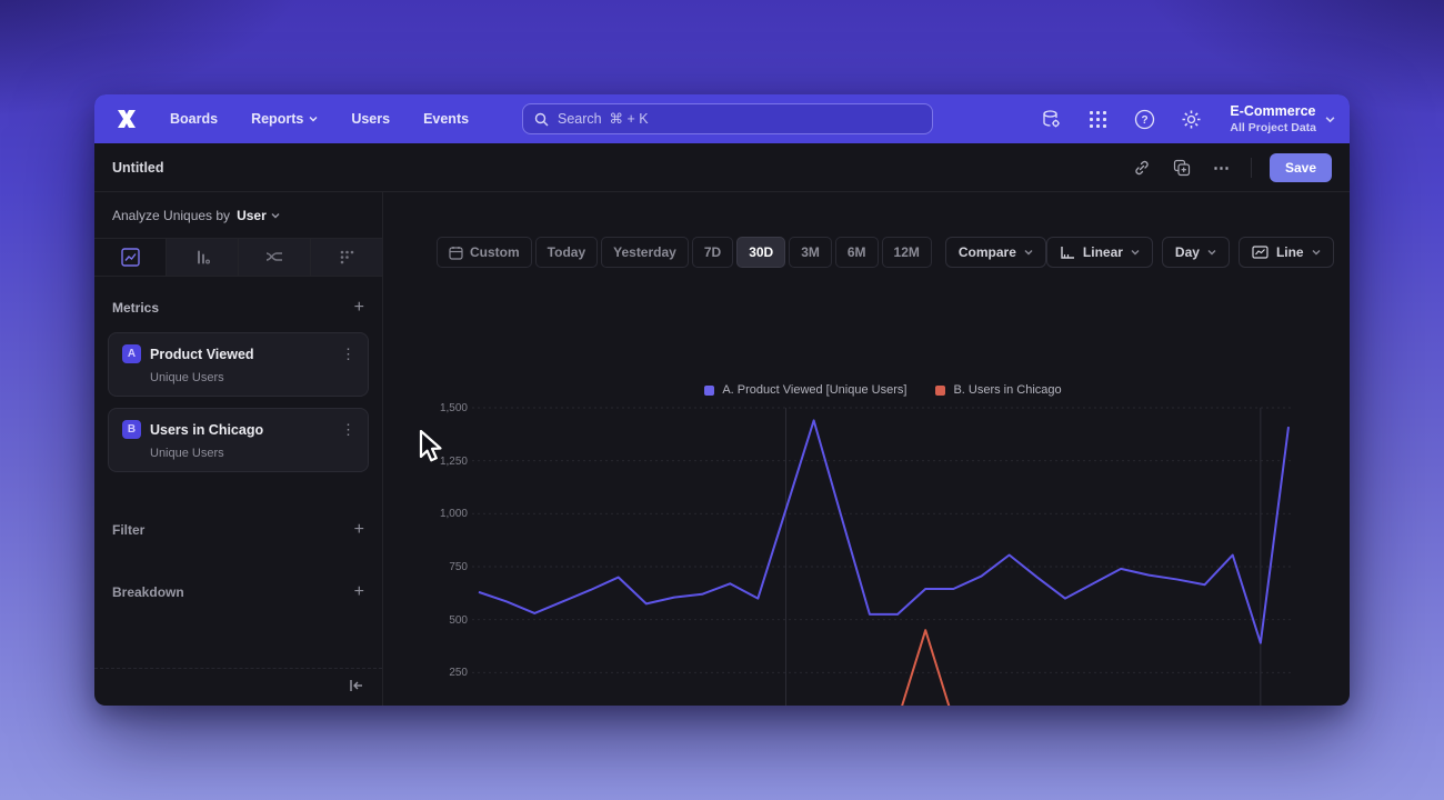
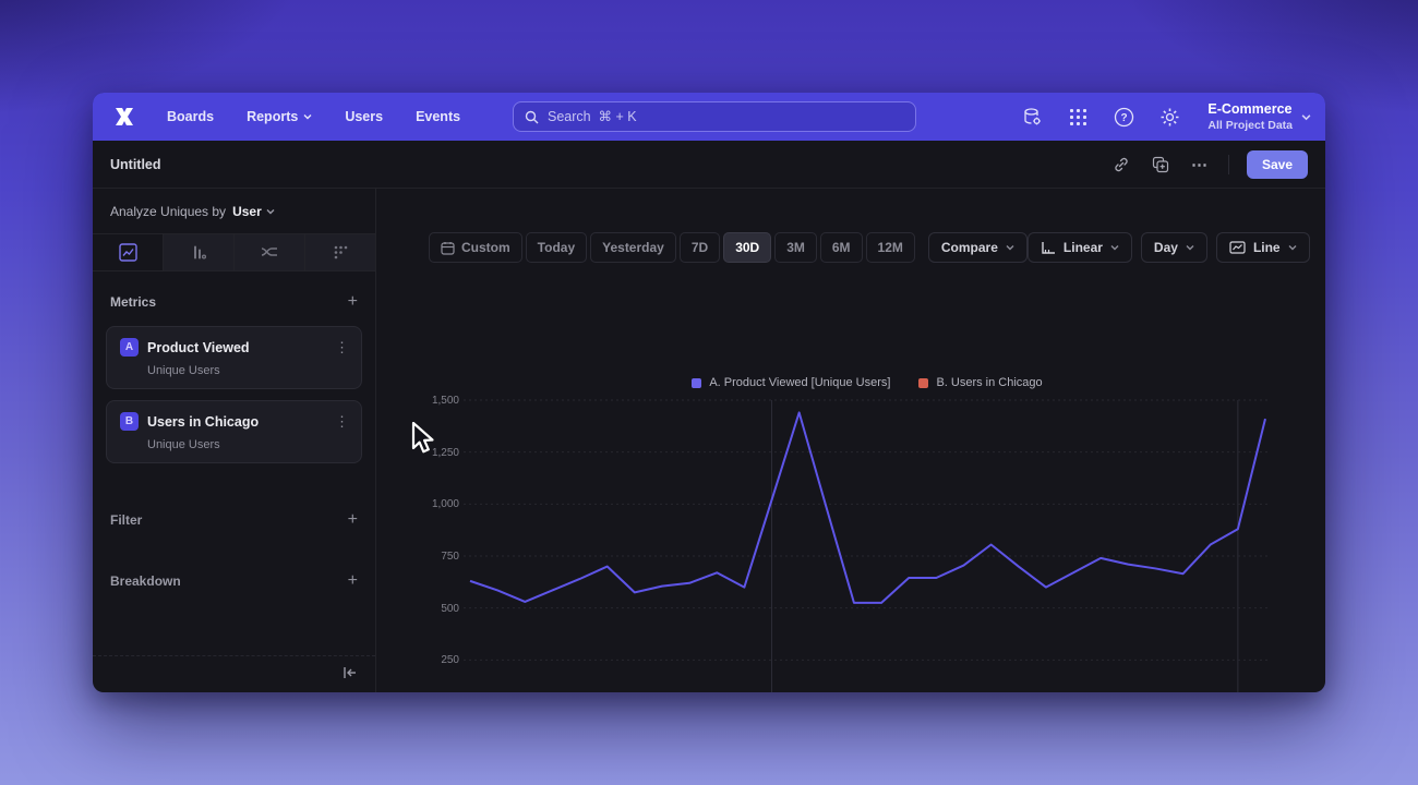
B. Users in Chicago/May 18: 450 -> 20
A. Product Viewed [Unique Users]/May 30: 390 -> 880
